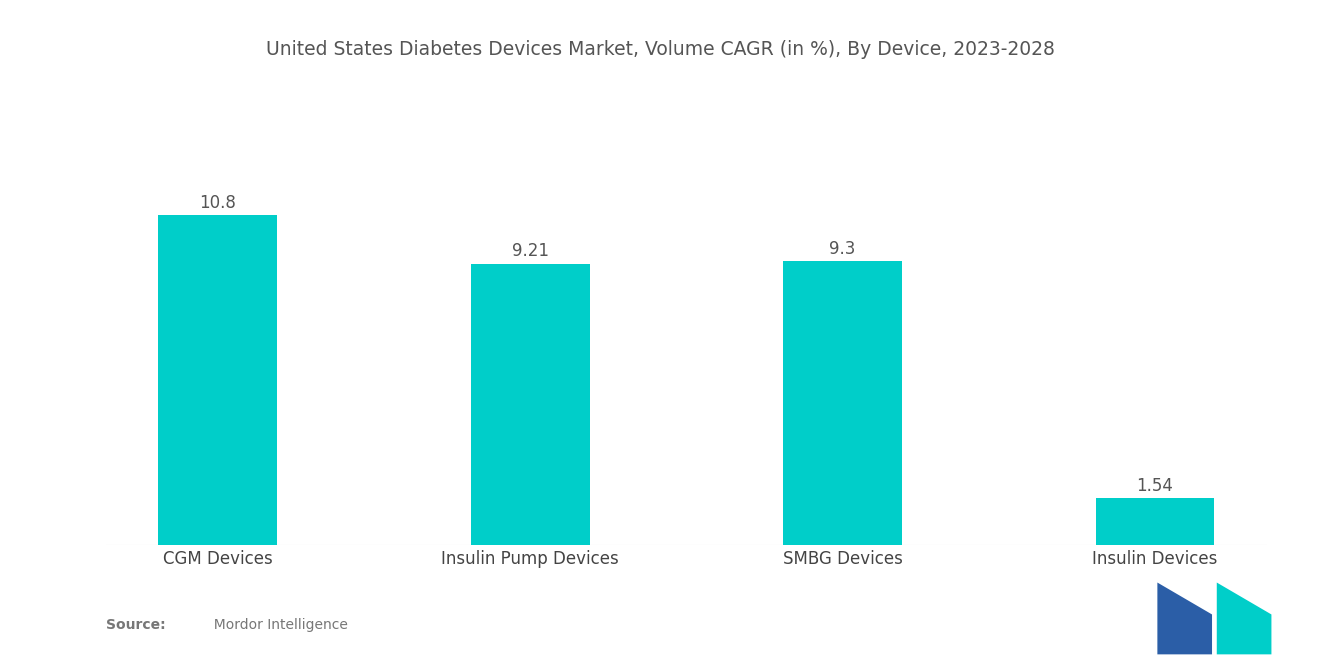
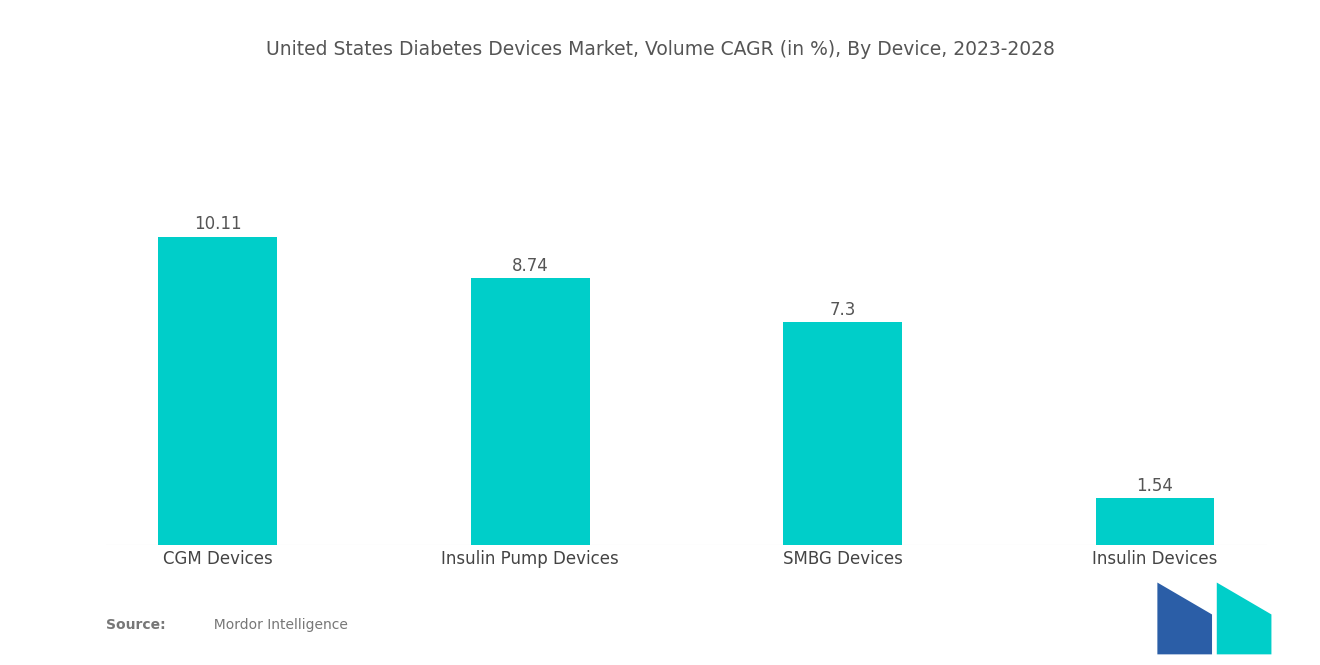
CGM Devices: 10.8 -> 10.11
Insulin Pump Devices: 9.21 -> 8.74
SMBG Devices: 9.3 -> 7.3
